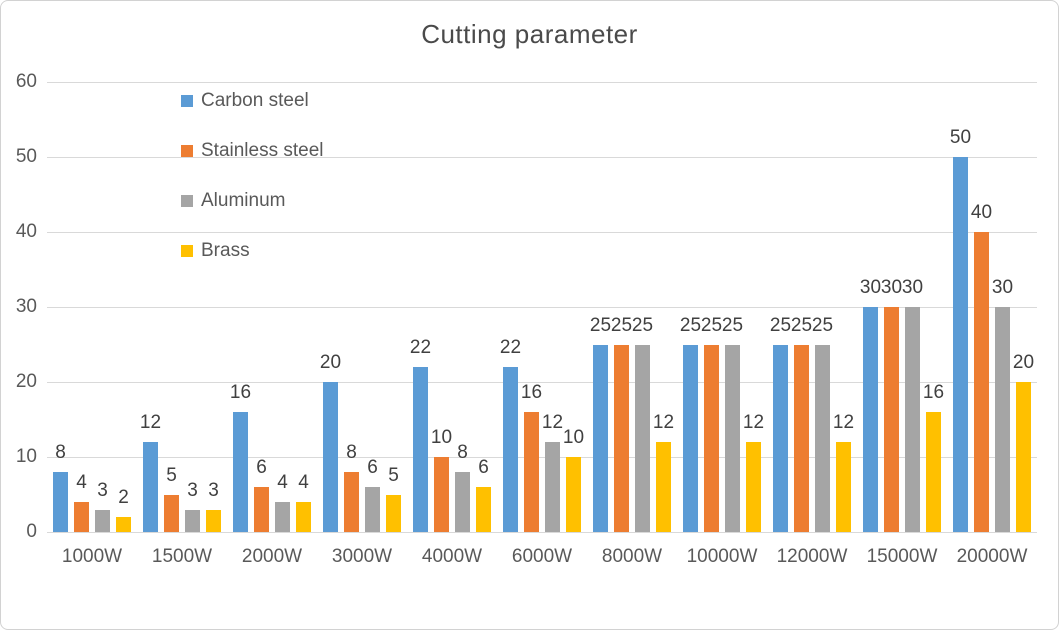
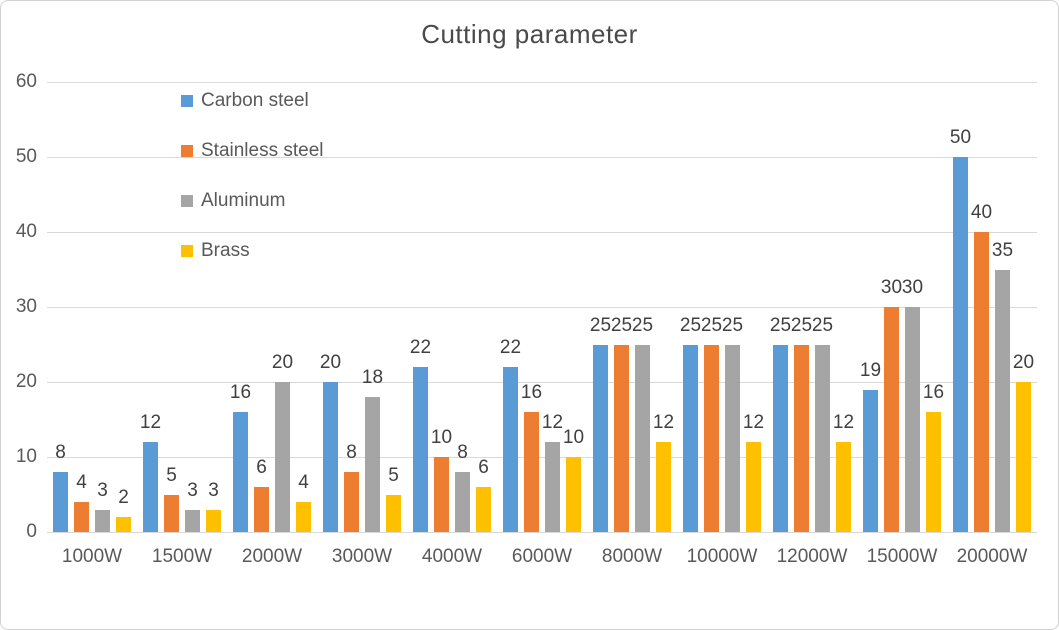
Aluminum/2000W: 4 -> 20
Aluminum/3000W: 6 -> 18
Carbon steel/15000W: 30 -> 19
Aluminum/20000W: 30 -> 35
